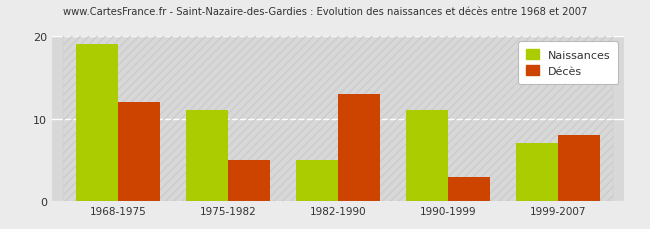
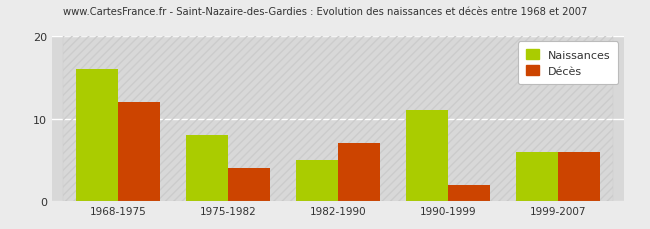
Naissances/1968-1975: 19 -> 16
Naissances/1975-1982: 11 -> 8
Décès/1975-1982: 5 -> 4
Décès/1982-1990: 13 -> 7
Décès/1990-1999: 3 -> 2
Naissances/1999-2007: 7 -> 6
Décès/1999-2007: 8 -> 6
